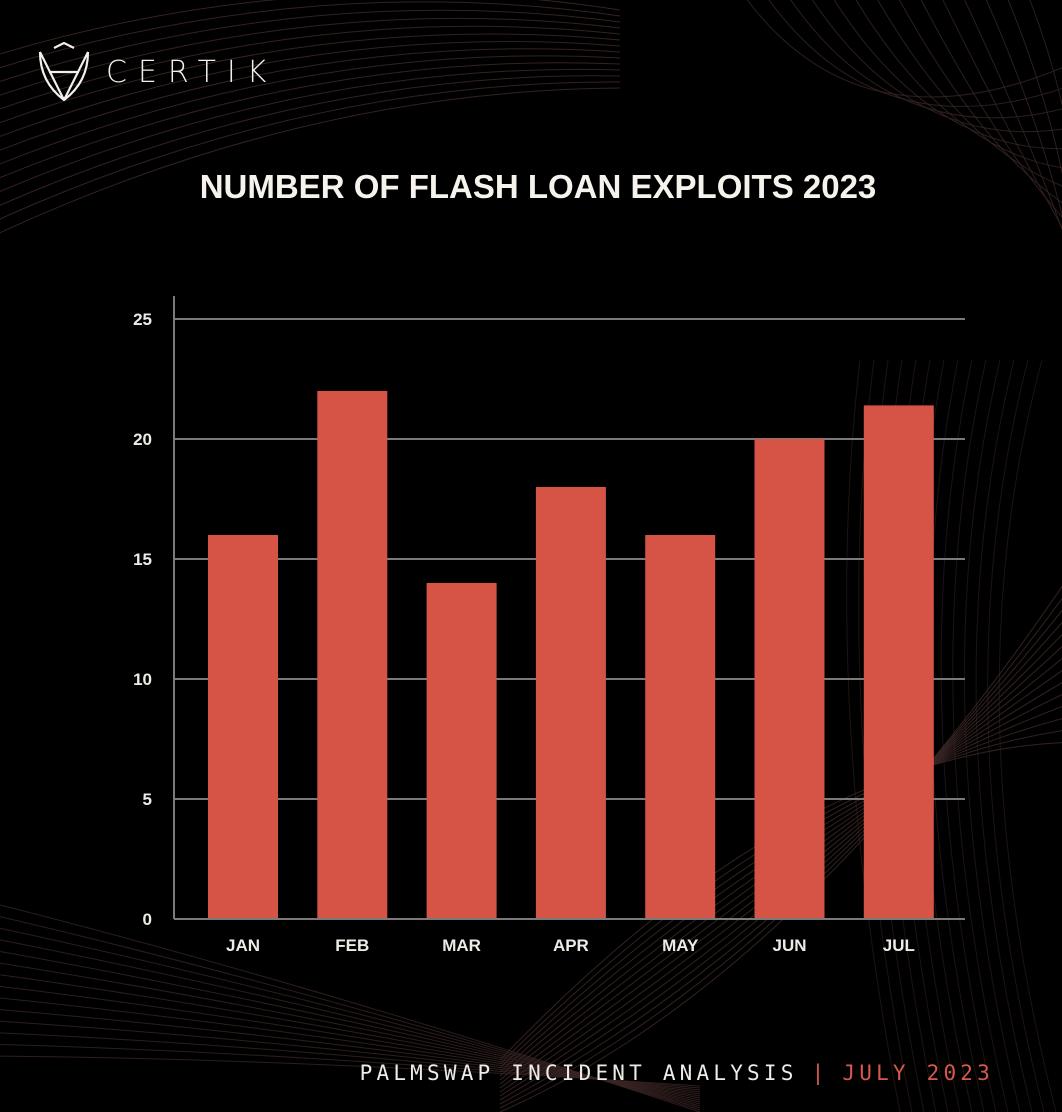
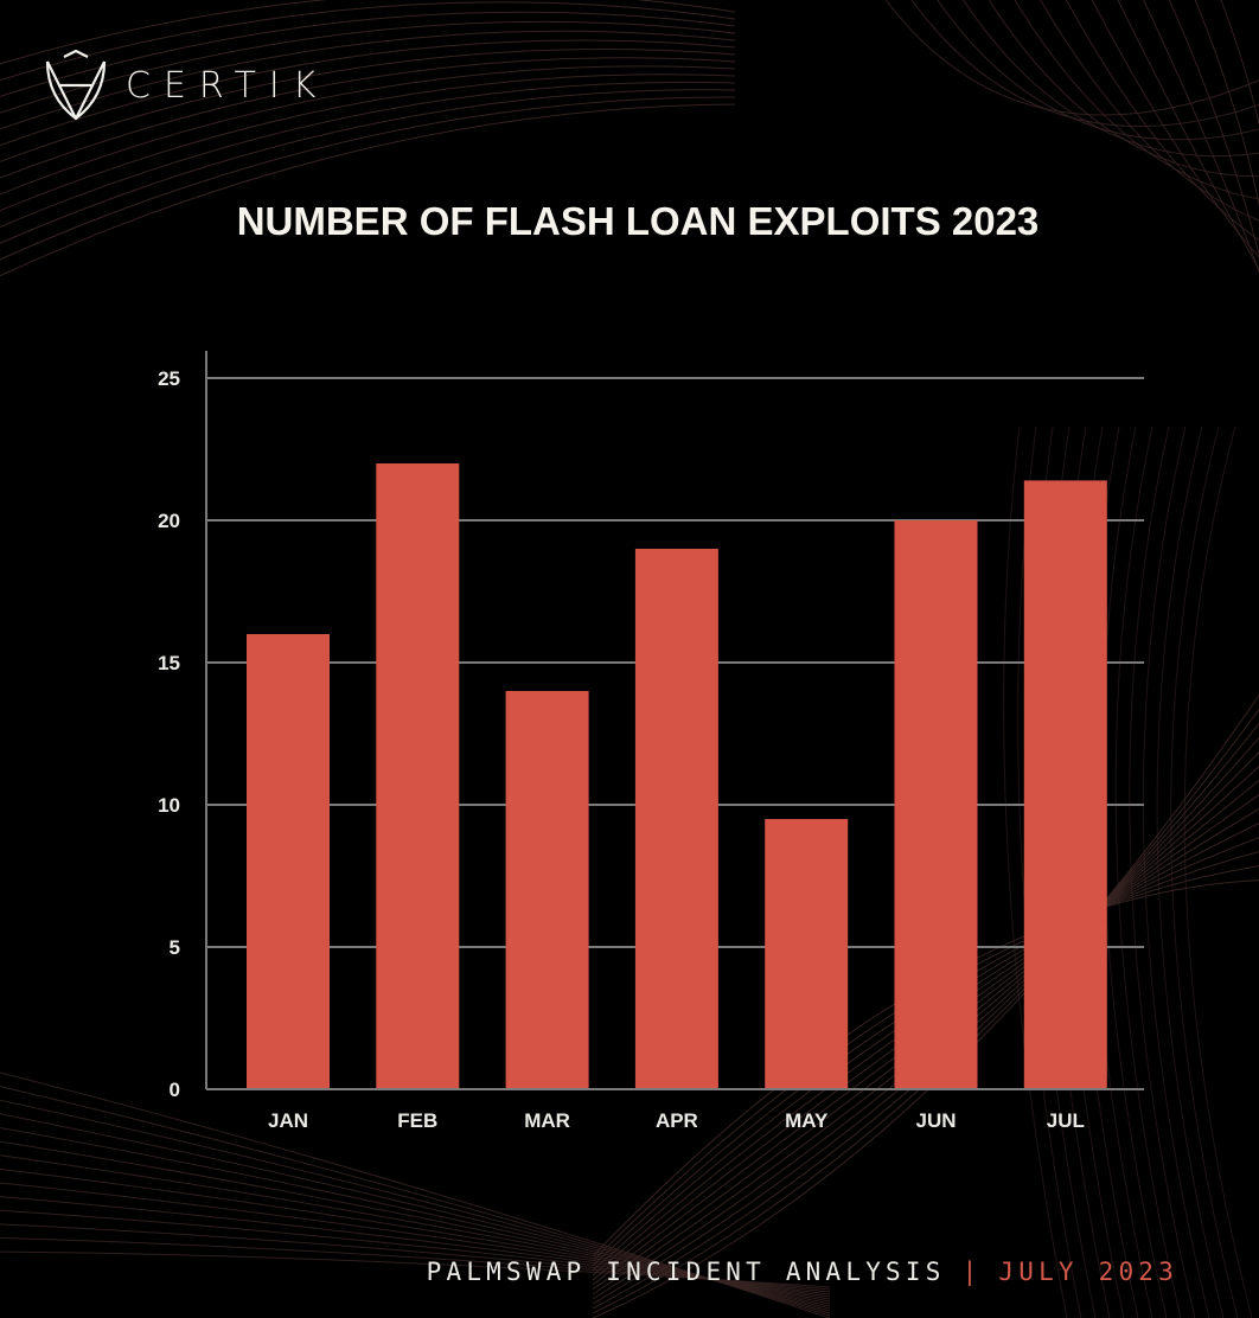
APR: 18.0 -> 19.0
MAY: 16.0 -> 9.5
